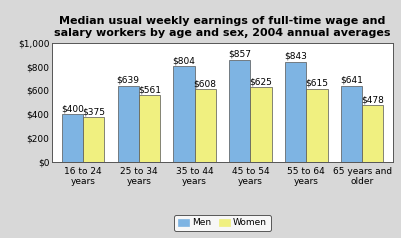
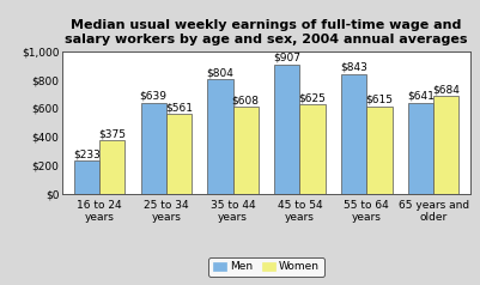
Men/16 to 24 years: $400 -> $233
Men/45 to 54 years: $857 -> $907
Women/65 years and older: $478 -> $684
